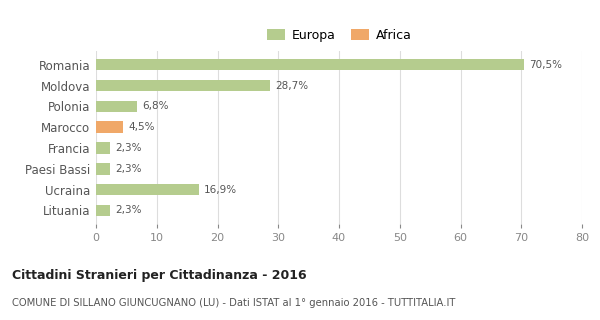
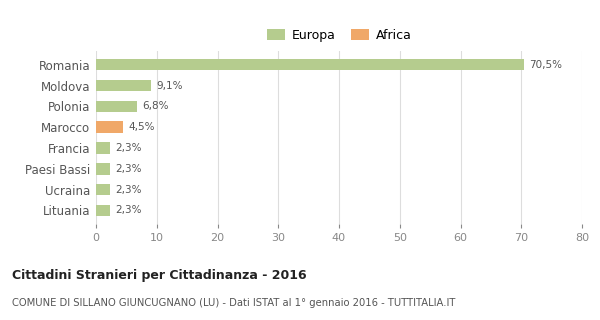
Moldova: 28,7% -> 9,1%
Ucraina: 16,9% -> 2,3%
